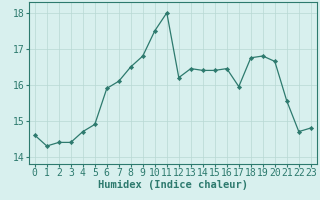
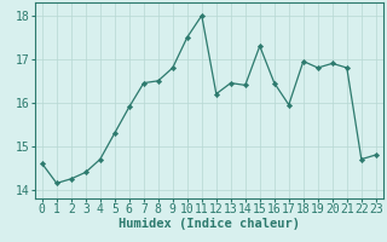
1: 14.30 -> 14.15
2: 14.40 -> 14.25
5: 14.90 -> 15.30
7: 16.10 -> 16.45
15: 16.40 -> 17.30
18: 16.75 -> 16.95
20: 16.65 -> 16.90
21: 15.55 -> 16.80
